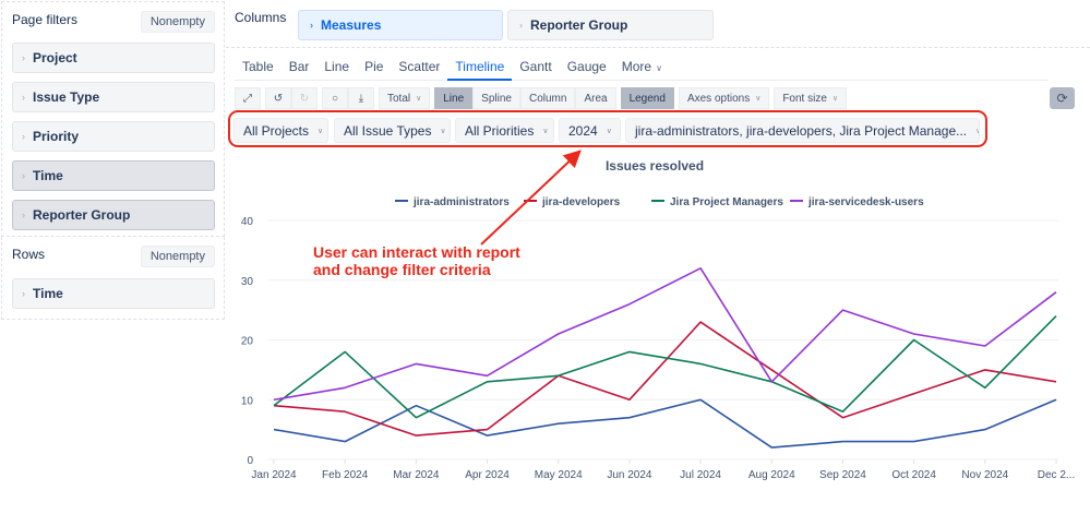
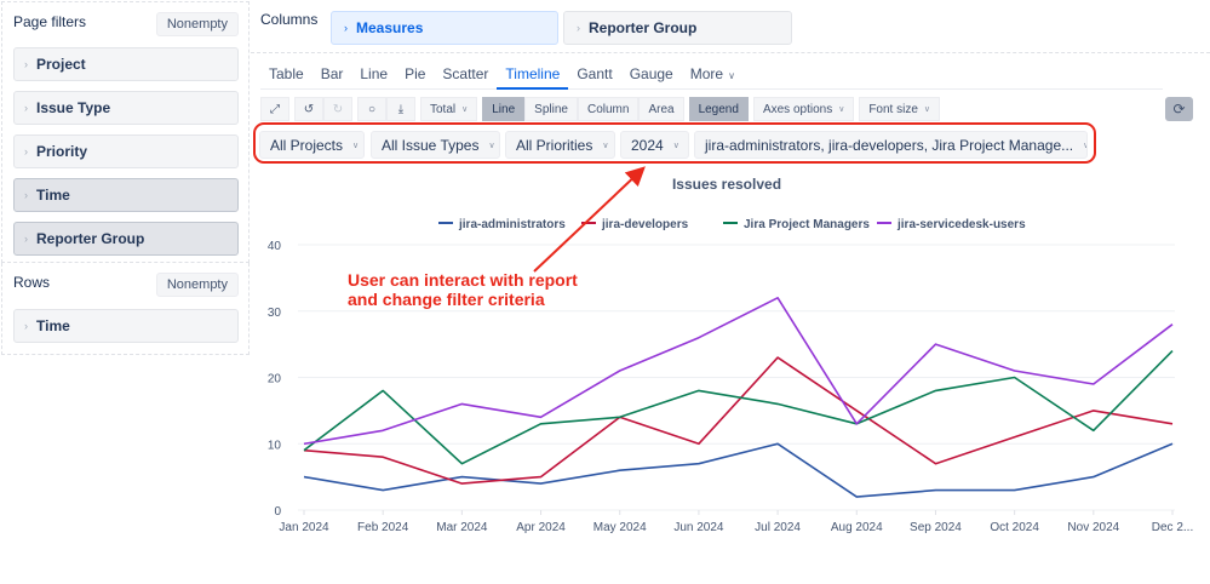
jira-administrators/Mar 2024: 9 -> 5
Jira Project Managers/Sep 2024: 8 -> 18
